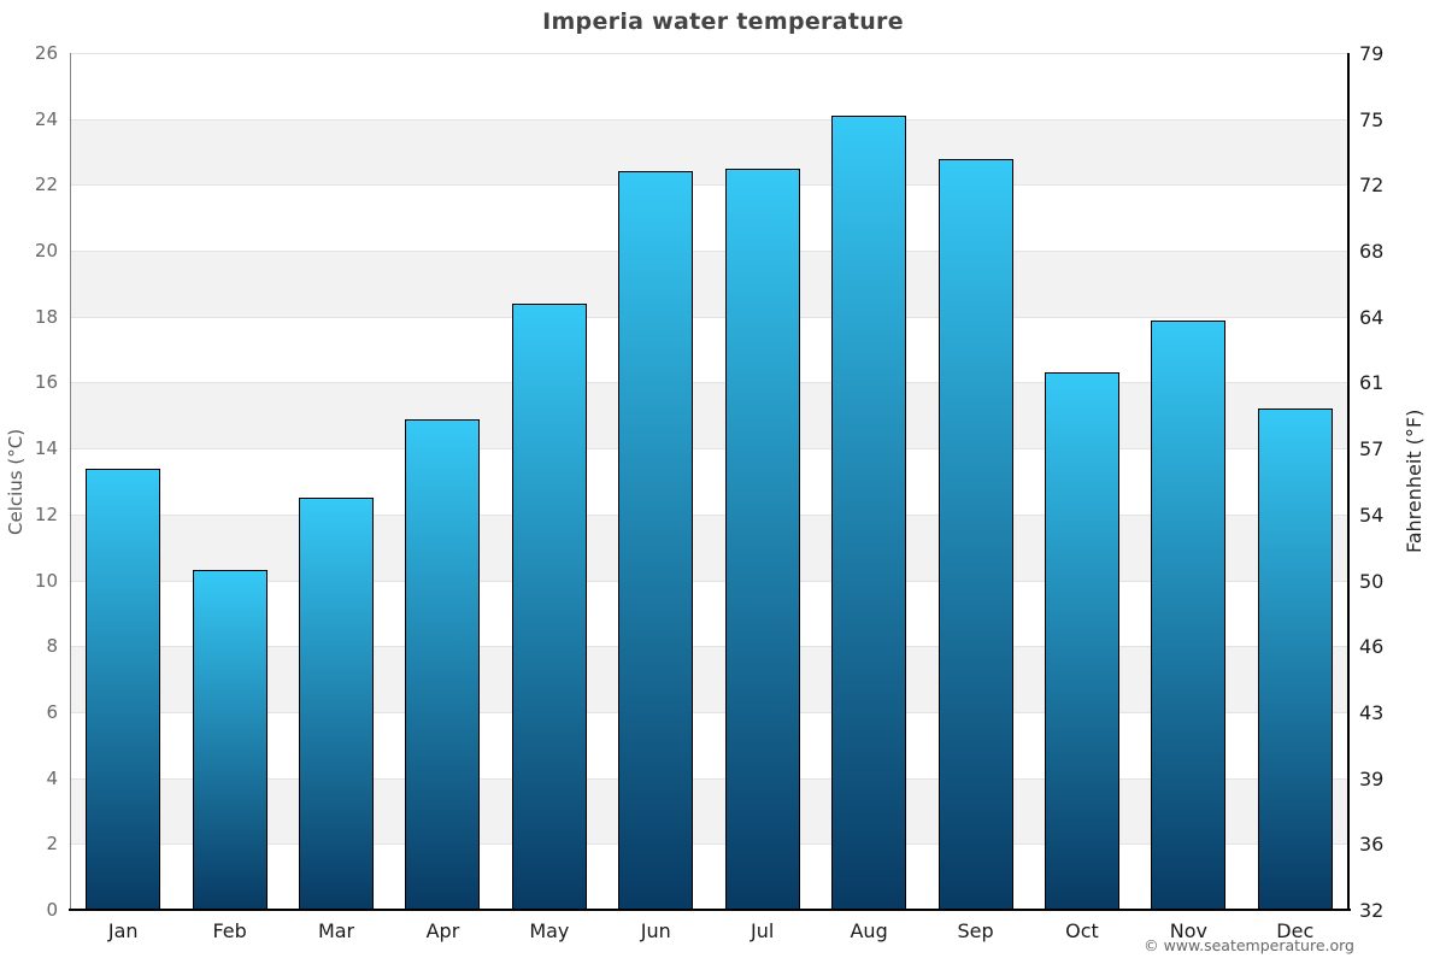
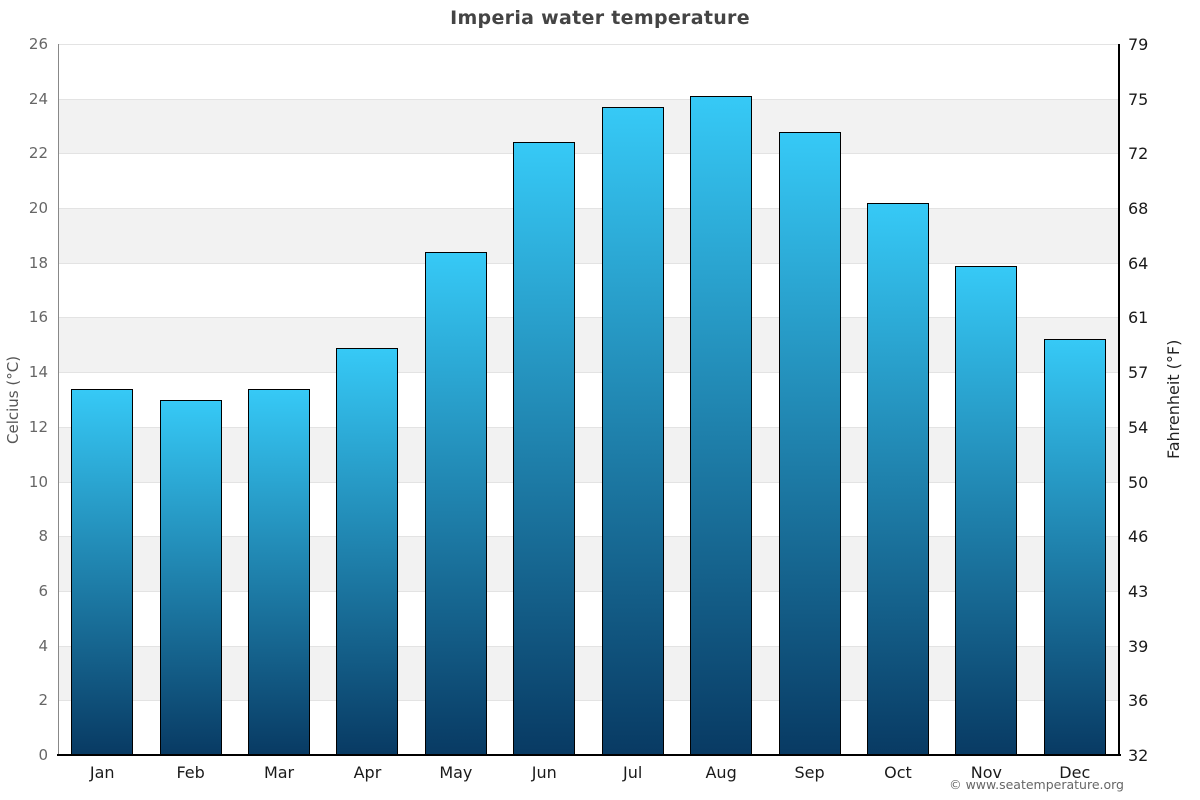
Feb: 10.3 -> 13.0
Mar: 12.5 -> 13.4
Jul: 22.5 -> 23.7
Oct: 16.3 -> 20.2
